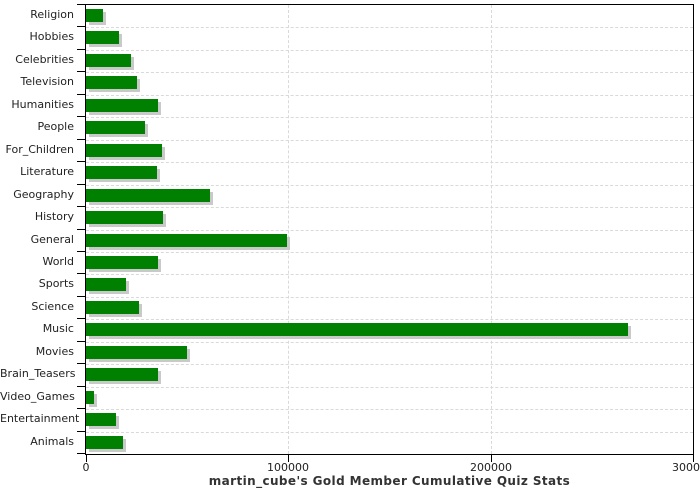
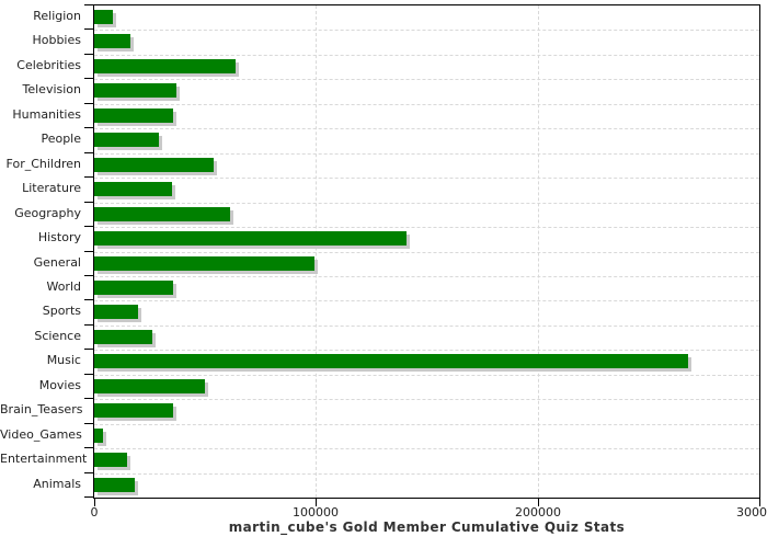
Celebrities: 22000 -> 64000
Television: 25000 -> 37000
For_Children: 38000 -> 54000
History: 38000 -> 141000
